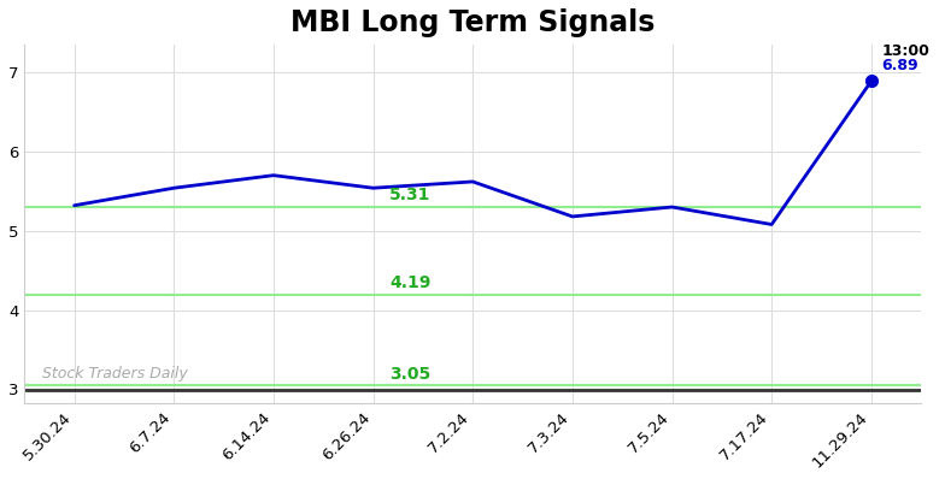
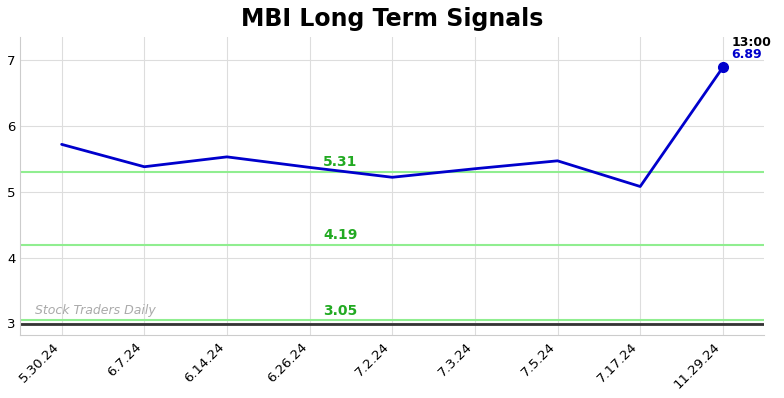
5.30.24: 5.32 -> 5.72
6.7.24: 5.54 -> 5.38
6.14.24: 5.70 -> 5.53
6.26.24: 5.54 -> 5.37
7.2.24: 5.62 -> 5.22
7.3.24: 5.18 -> 5.35
7.5.24: 5.30 -> 5.47
